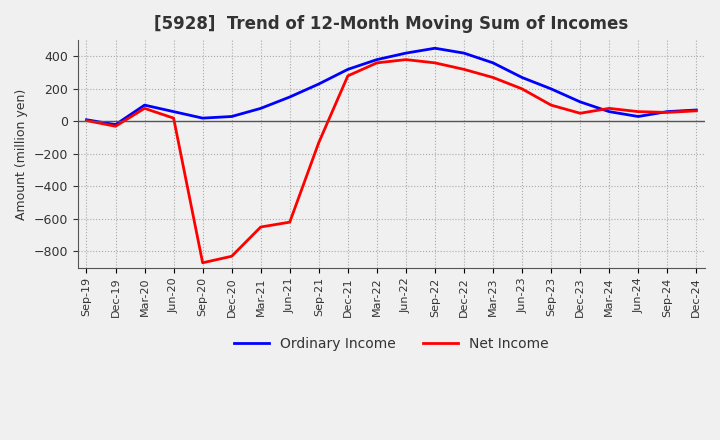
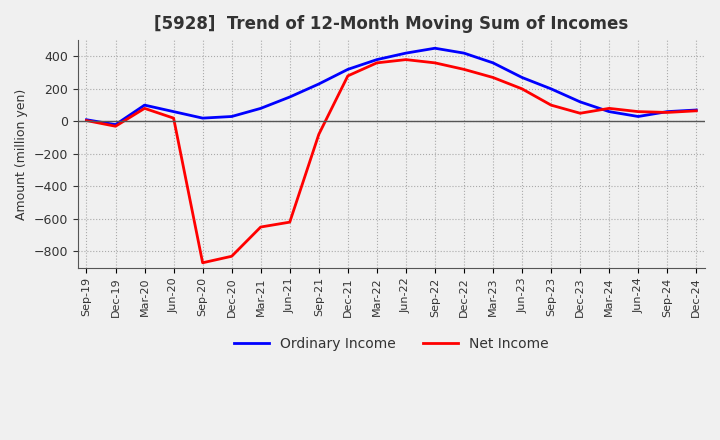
Net Income/Sep-21: -130 -> -80
